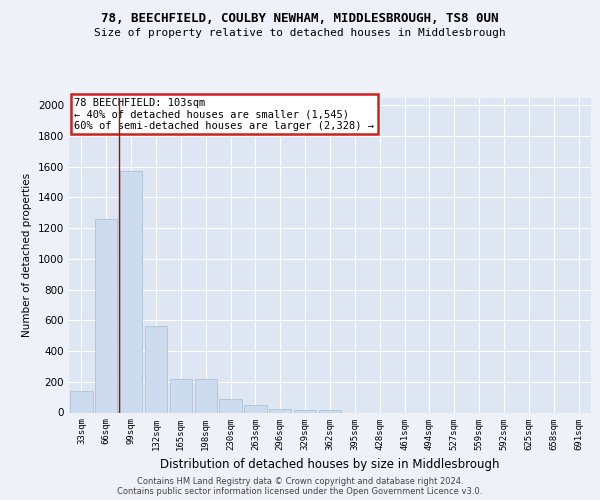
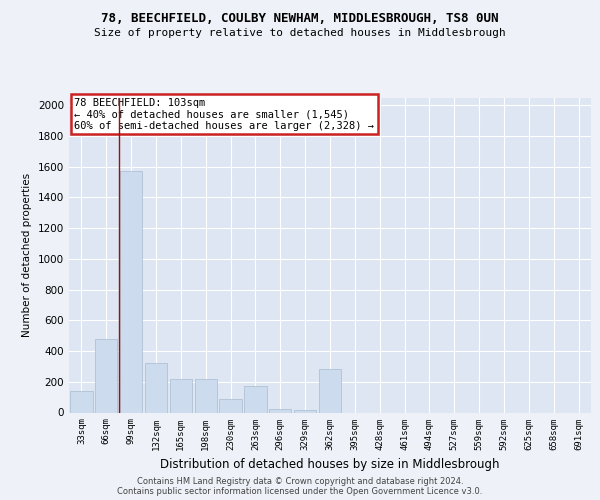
66sqm: 1260 -> 480
132sqm: 560 -> 320
263sqm: 50 -> 170
362sqm: 20 -> 280
